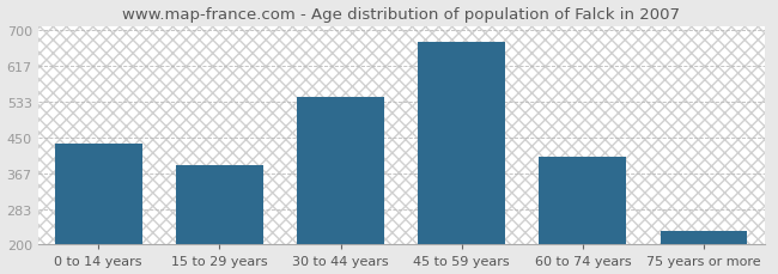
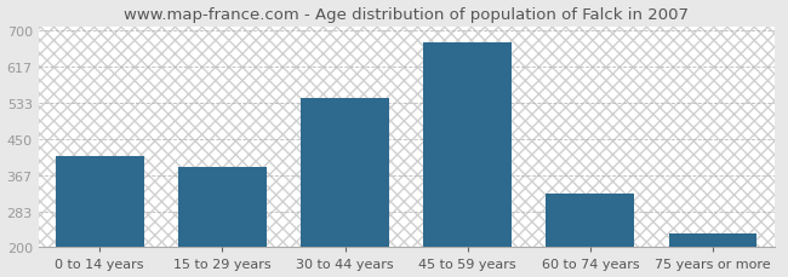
0 to 14 years: 435 -> 410
60 to 74 years: 405 -> 325
